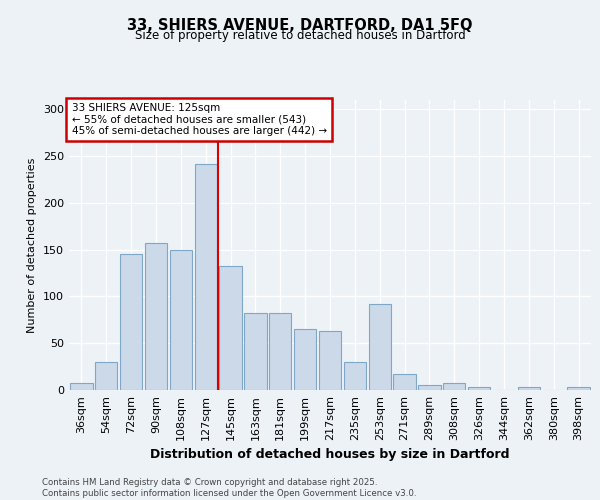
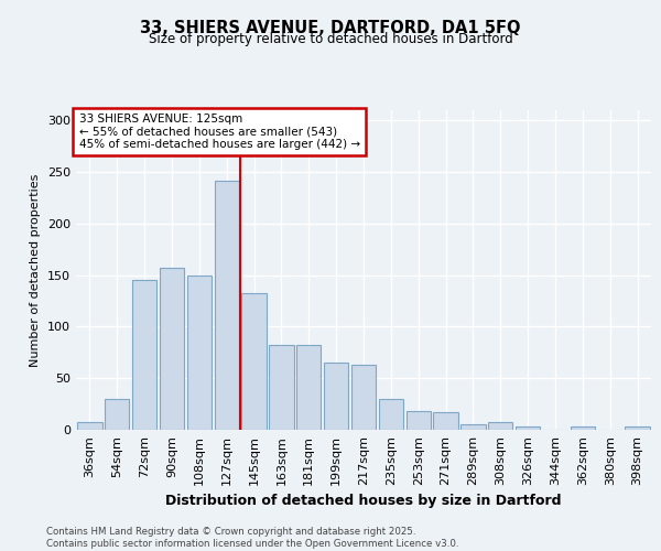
253sqm: 92 -> 18
